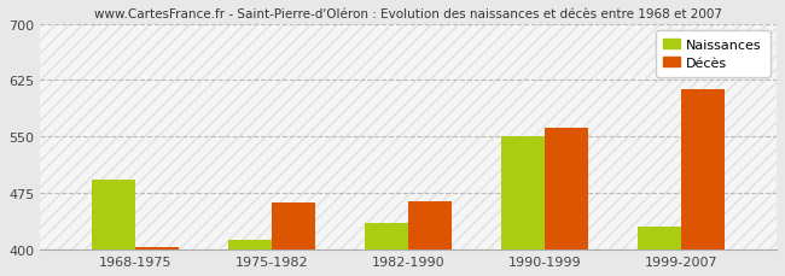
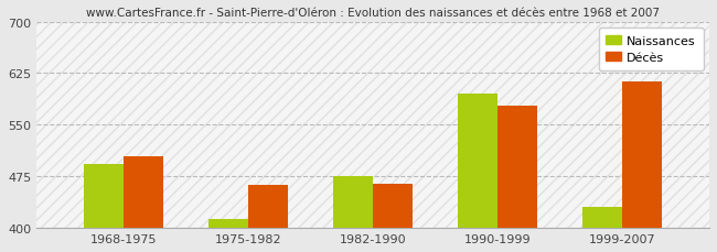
Décès/1968-1975: 403 -> 504
Naissances/1982-1990: 435 -> 476
Naissances/1990-1999: 551 -> 596
Décès/1990-1999: 562 -> 578
